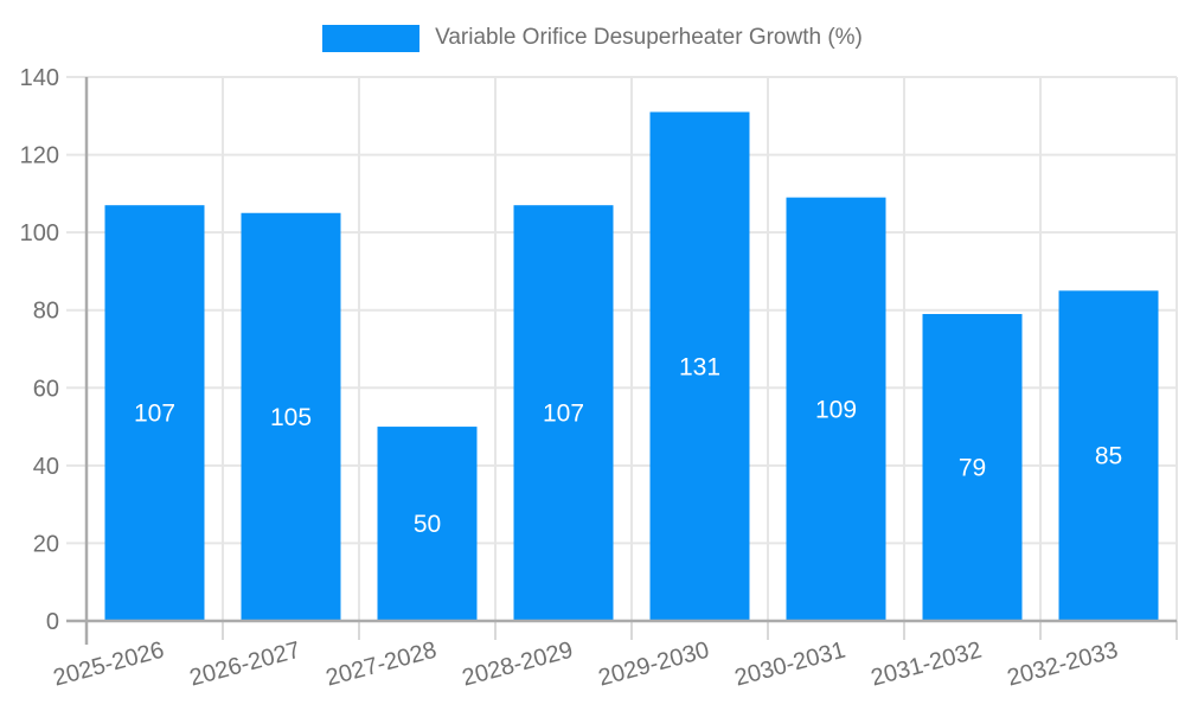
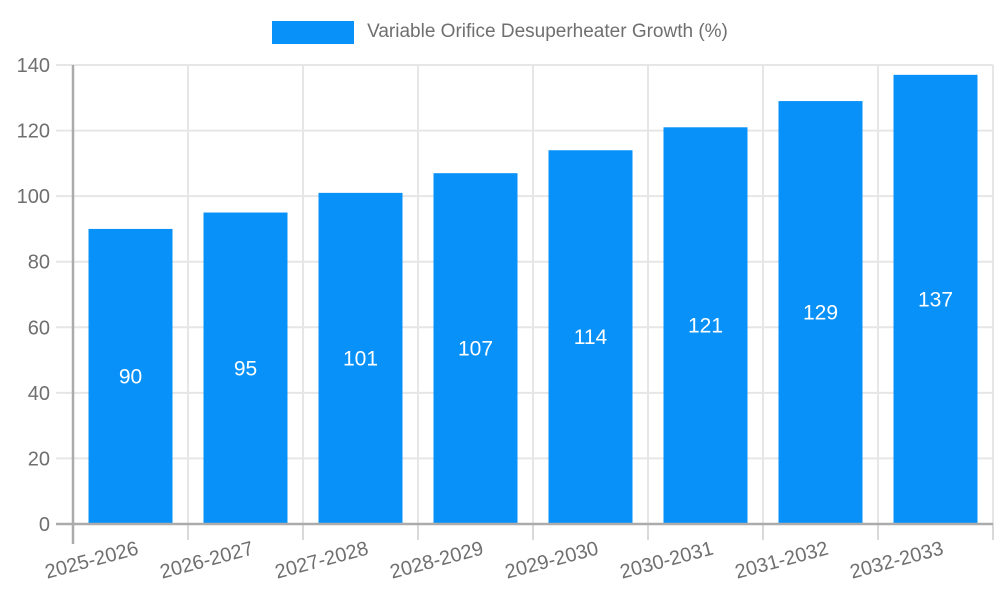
2025-2026: 107 -> 90
2026-2027: 105 -> 95
2027-2028: 50 -> 101
2029-2030: 131 -> 114
2030-2031: 109 -> 121
2031-2032: 79 -> 129
2032-2033: 85 -> 137
